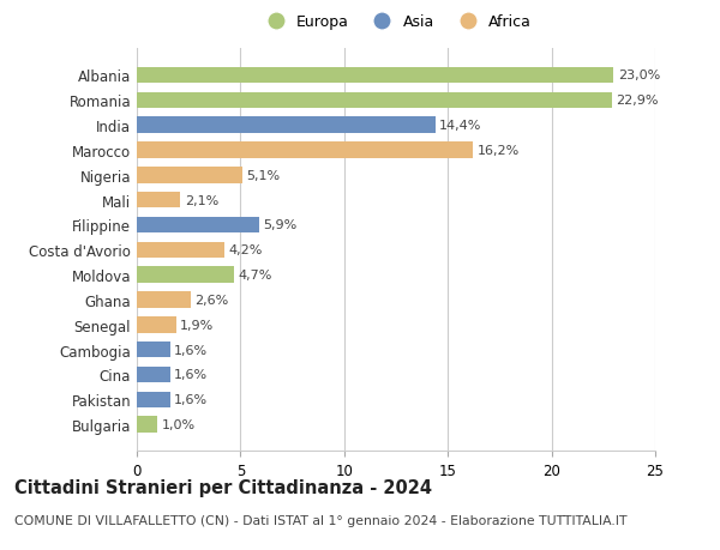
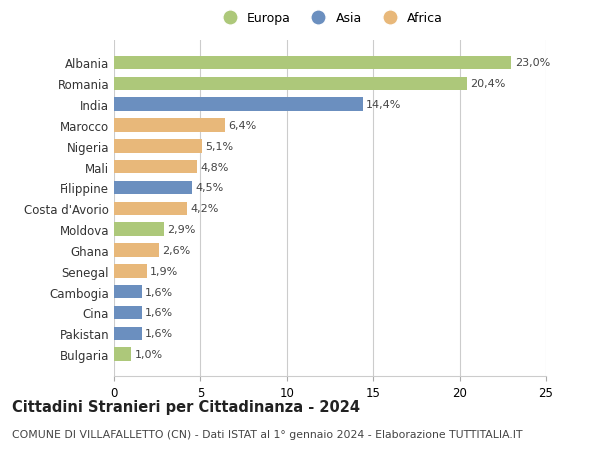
Romania: 22,9% -> 20,4%
Marocco: 16,2% -> 6,4%
Mali: 2,1% -> 4,8%
Filippine: 5,9% -> 4,5%
Moldova: 4,7% -> 2,9%
